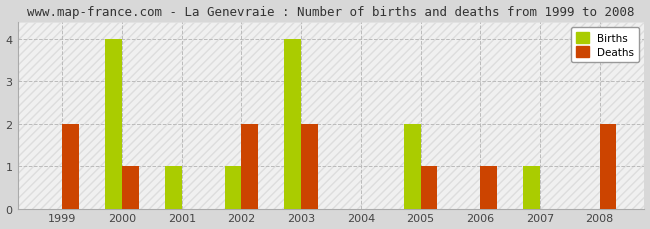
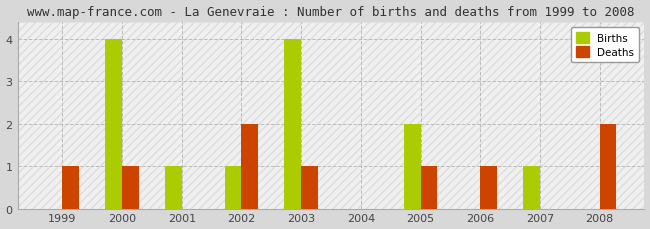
Deaths/1999: 2 -> 1
Deaths/2003: 2 -> 1
